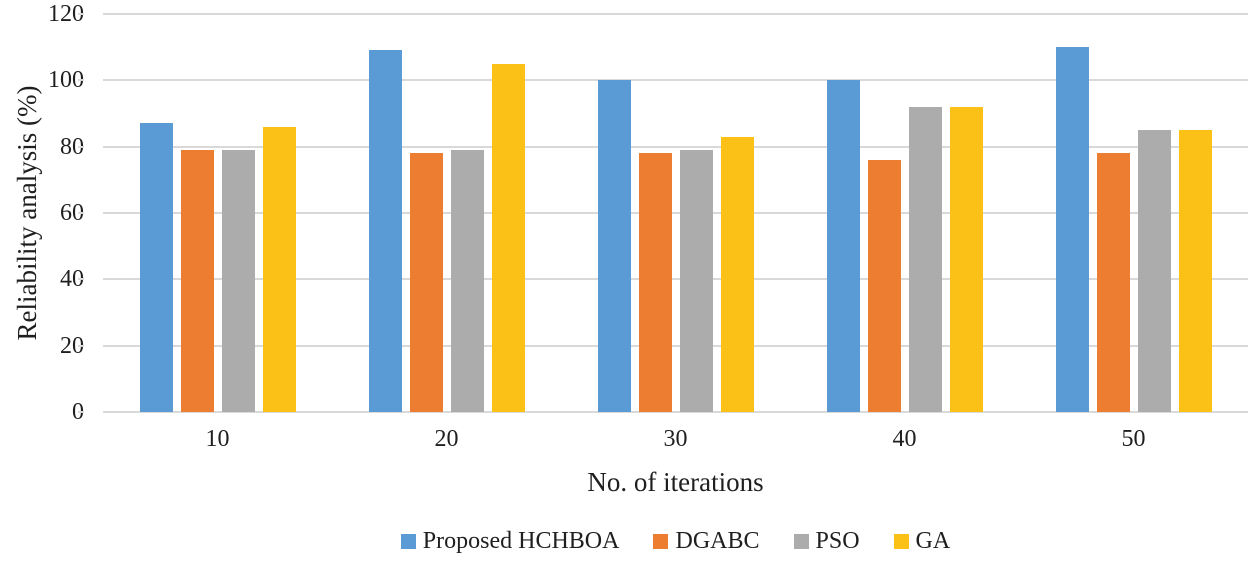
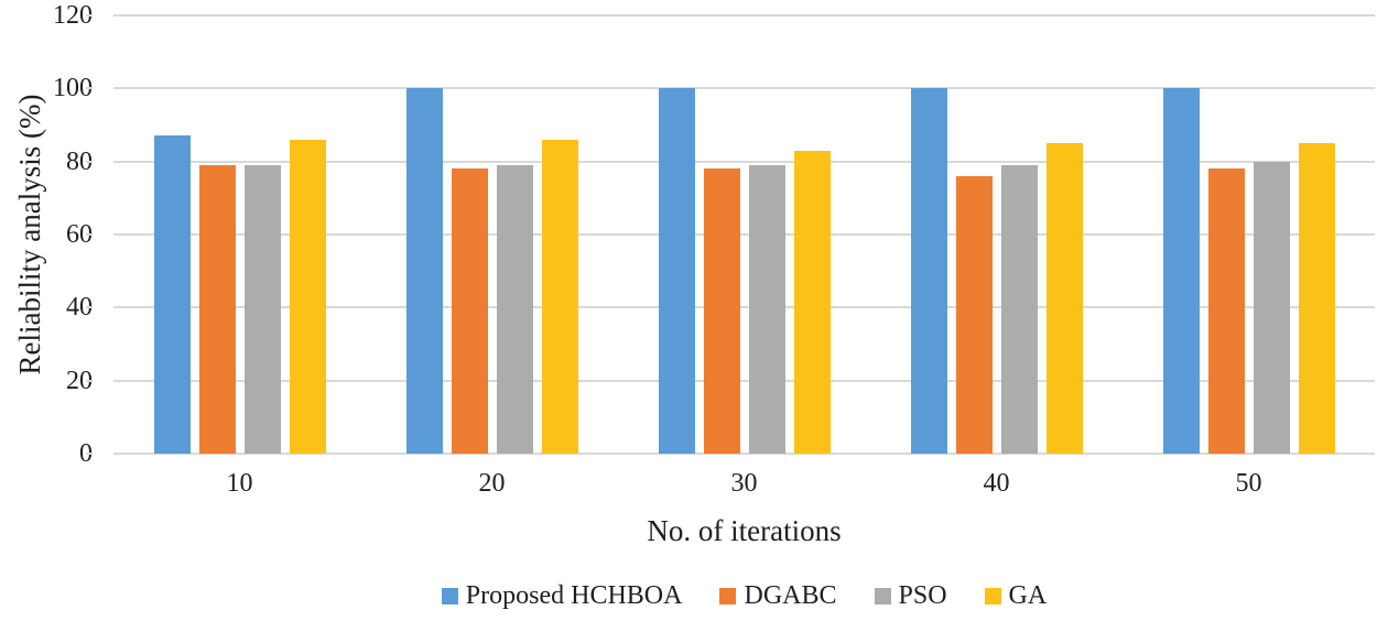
Proposed HCHBOA/20: 109 -> 100
GA/20: 105 -> 86
PSO/40: 92 -> 79
GA/40: 92 -> 85
Proposed HCHBOA/50: 110 -> 100
PSO/50: 85 -> 80
